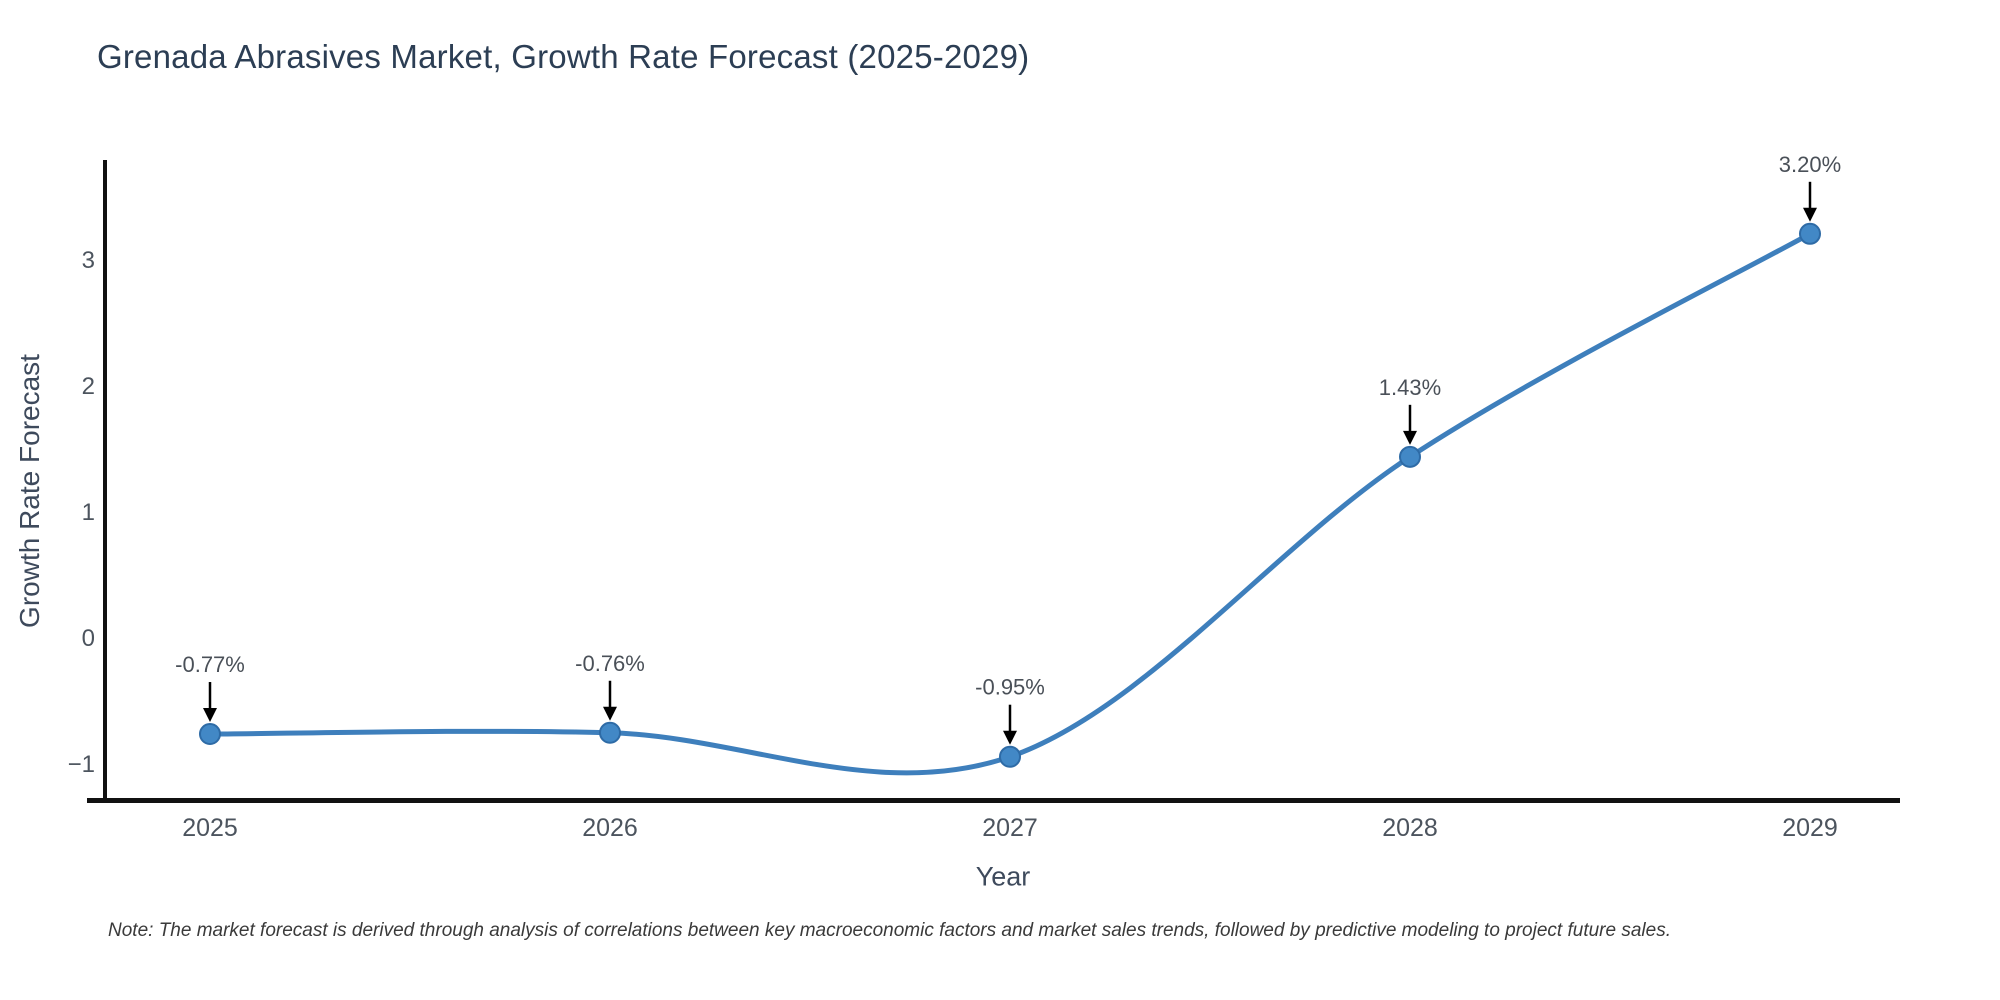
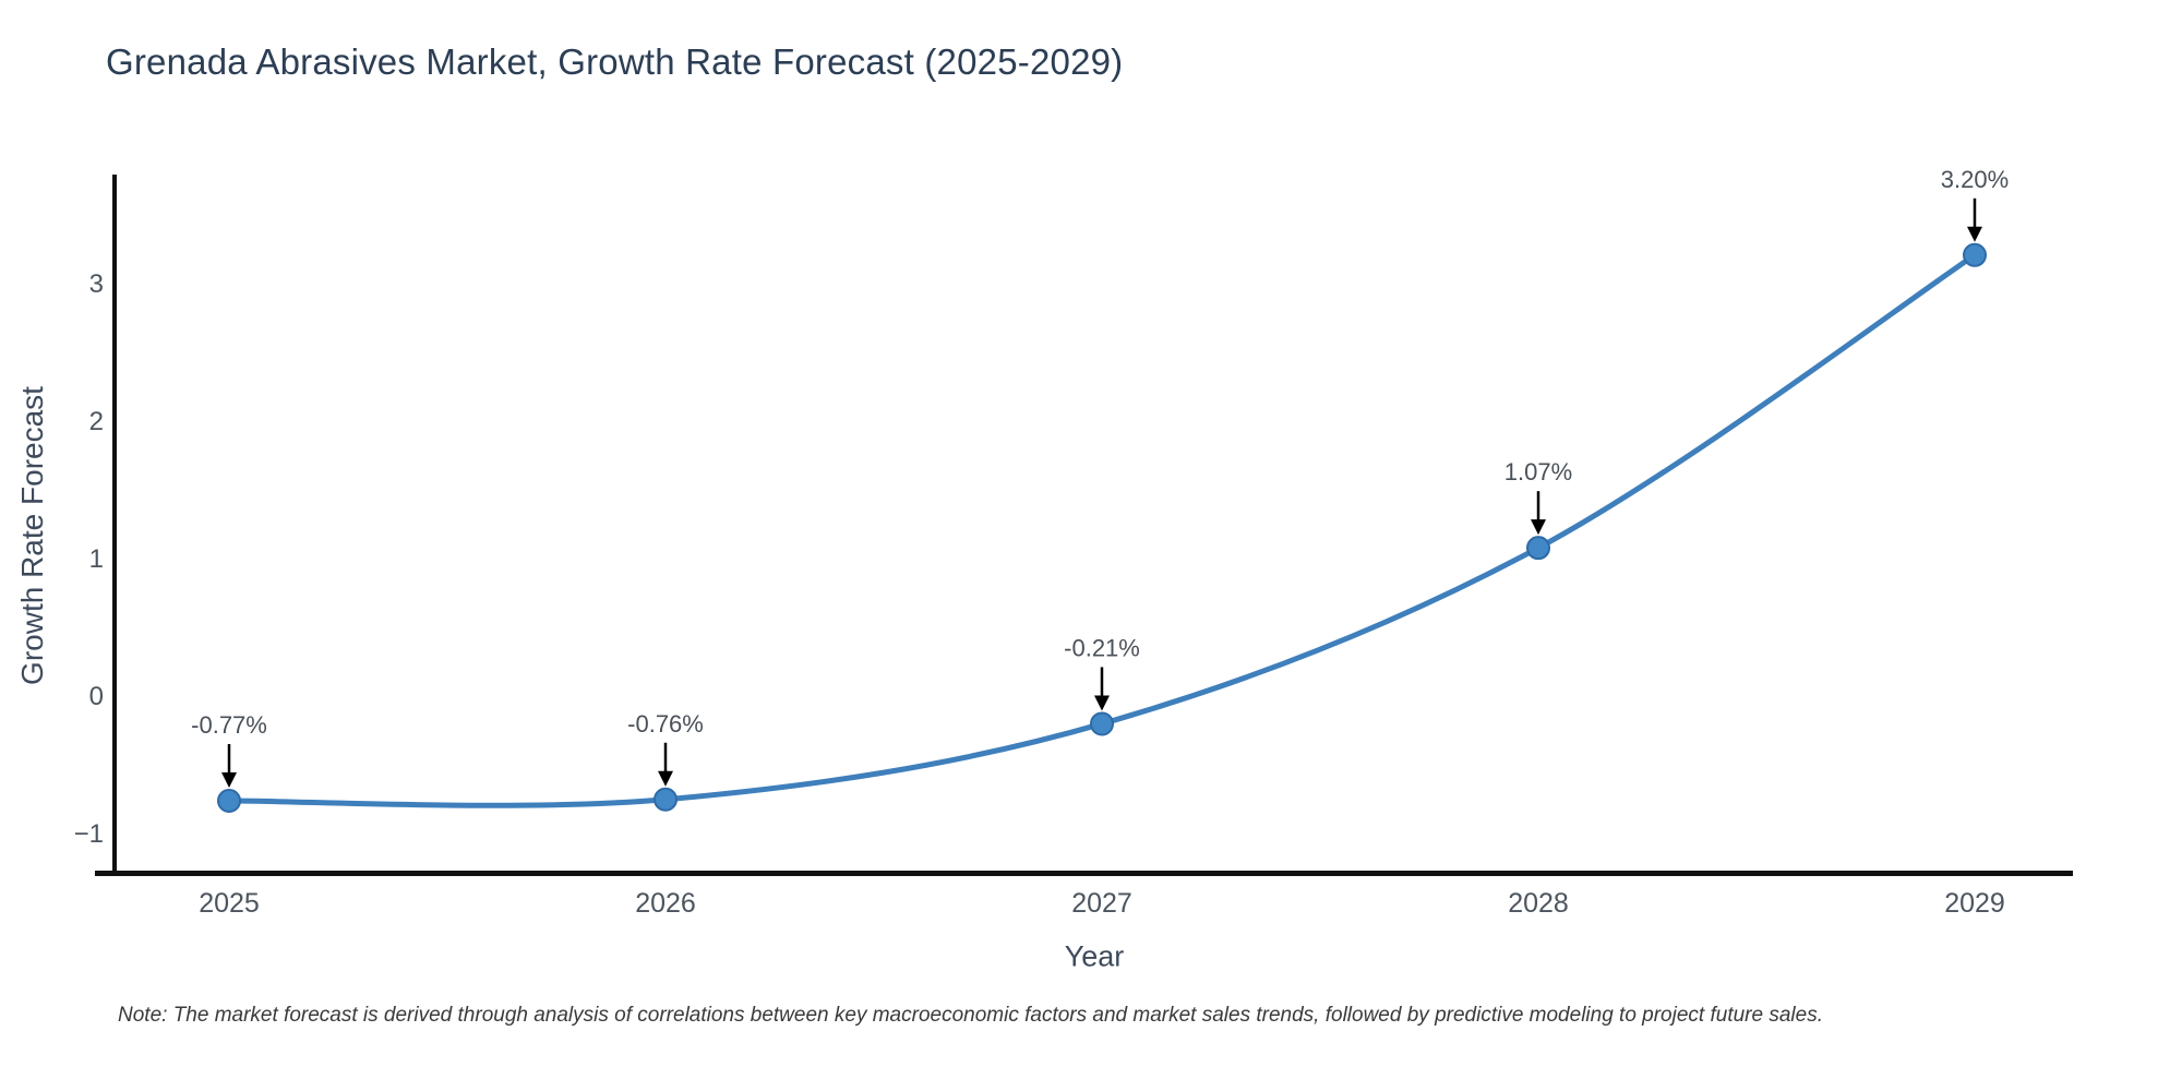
2027: -0.95% -> -0.21%
2028: 1.43% -> 1.07%
